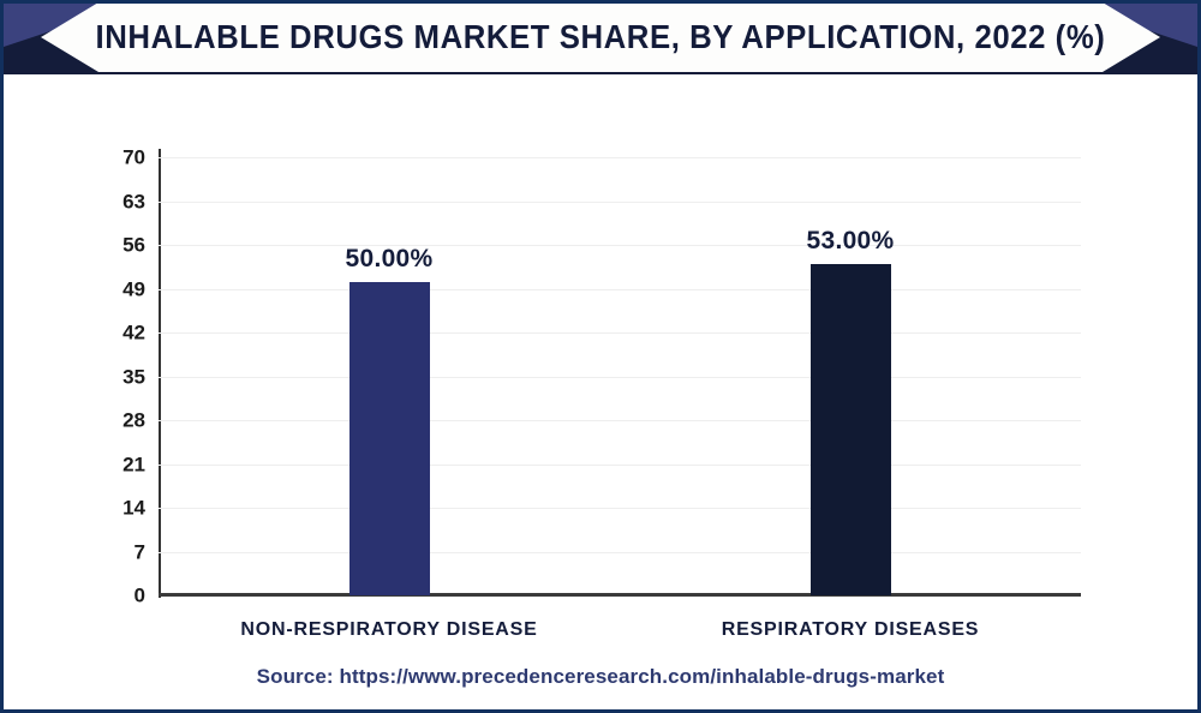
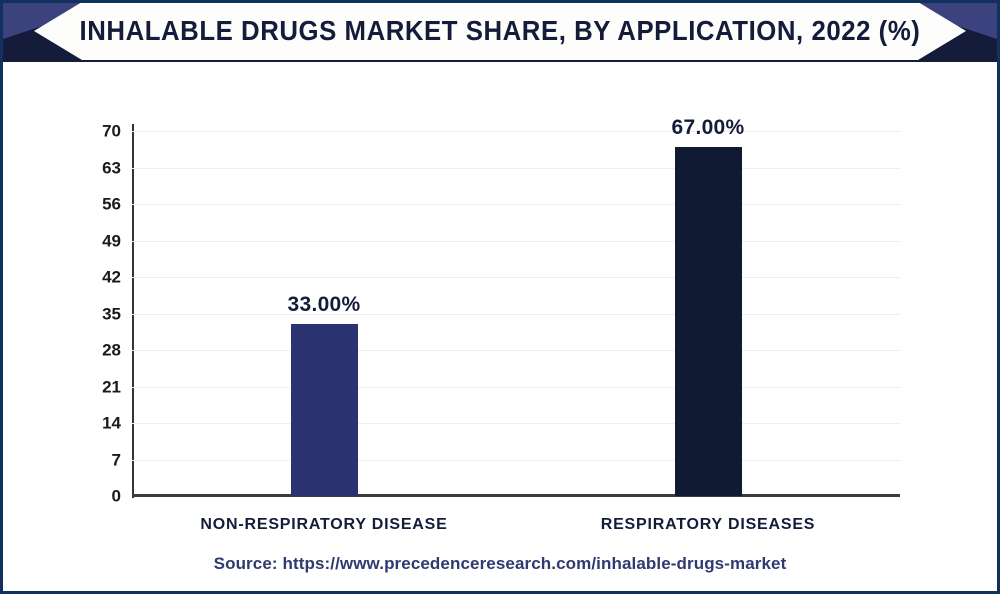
Non-Respiratory Disease: 50.00% -> 33.00%
Respiratory Diseases: 53.00% -> 67.00%
